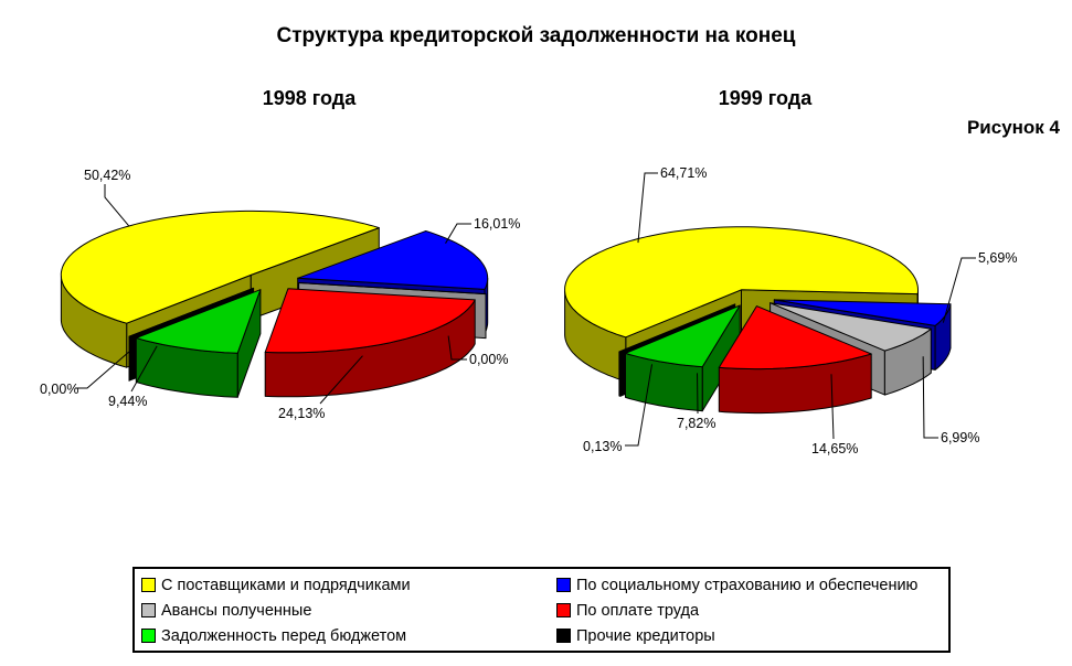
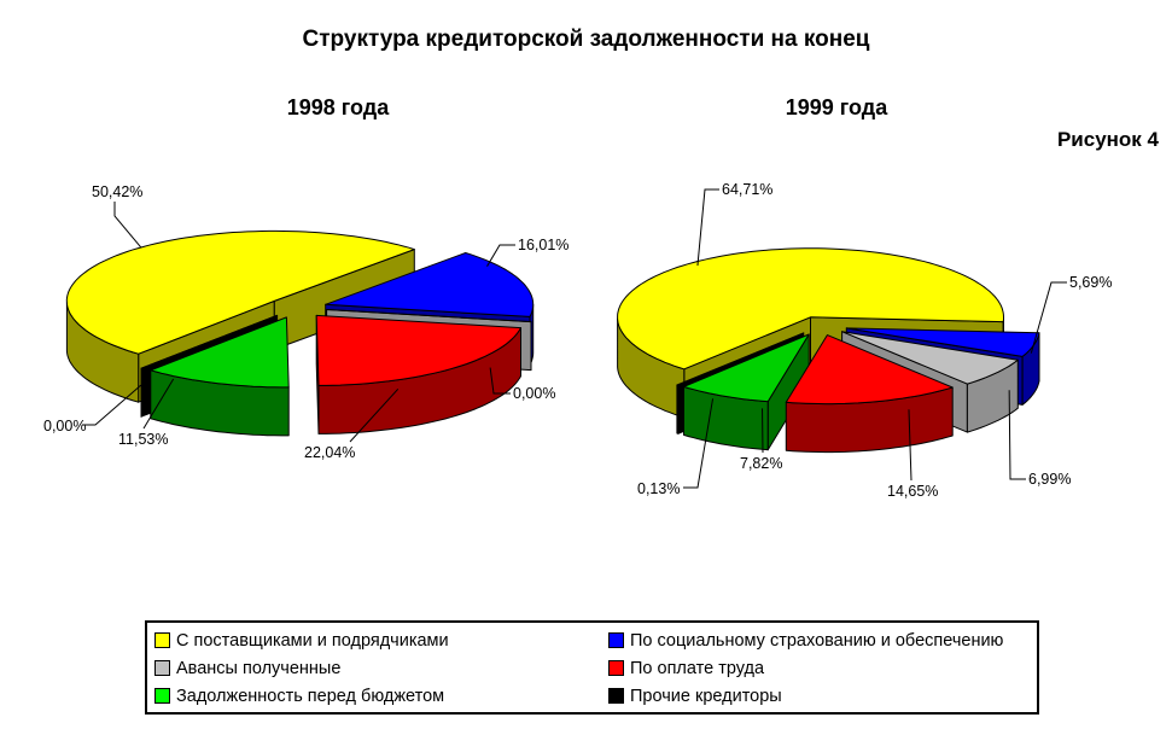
1998 года/По оплате труда: 24,13% -> 22,04%
1998 года/Задолженность перед бюджетом: 9,44% -> 11,53%
